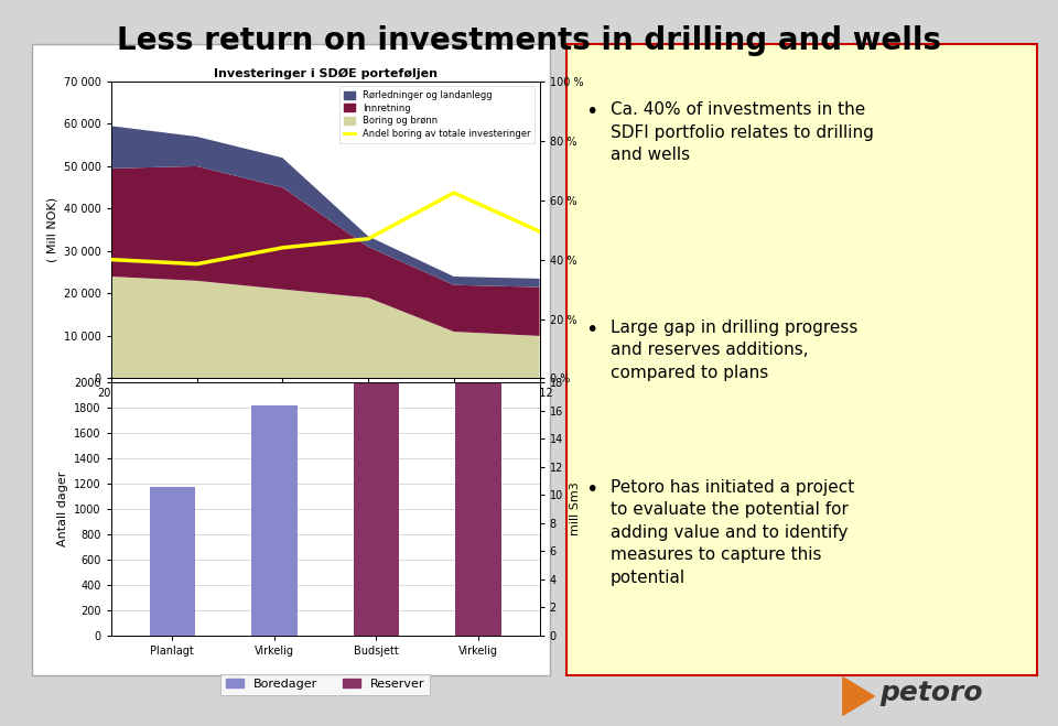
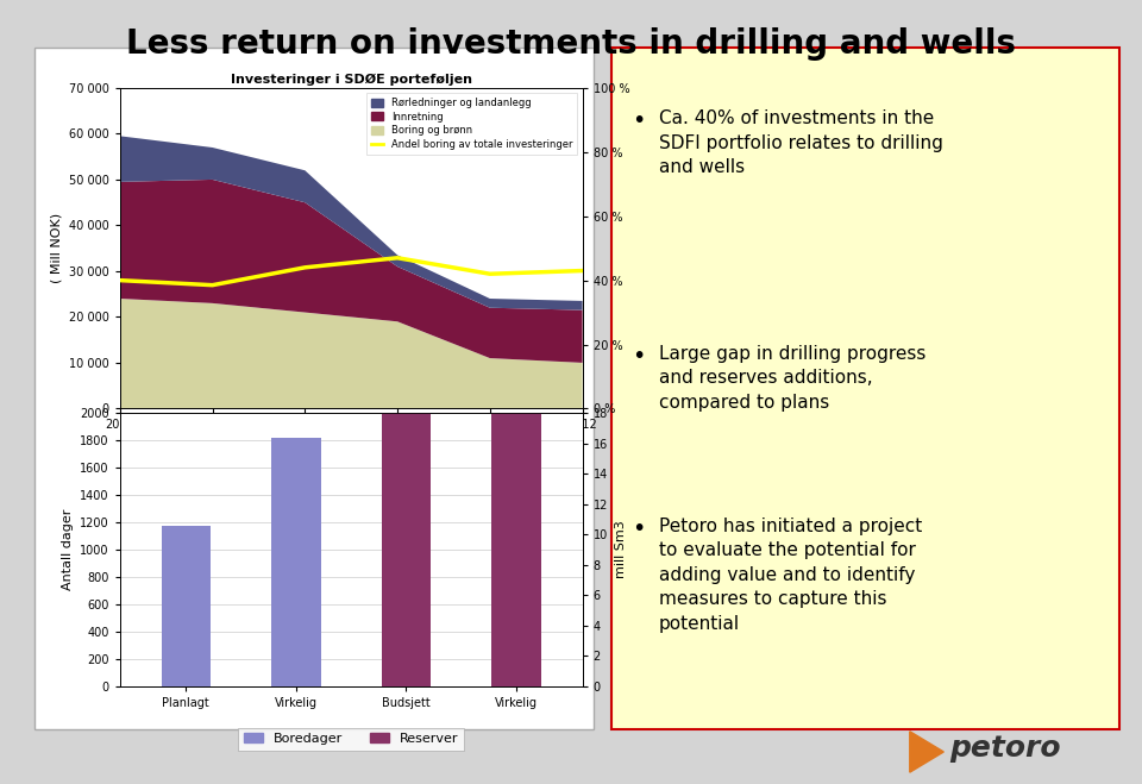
Investeringer i SDØE porteføljen/Andel boring av totale investeringer/2011: 62.5 % -> 42.0 %
Investeringer i SDØE porteføljen/Andel boring av totale investeringer/2012: 49.5 % -> 43.0 %
